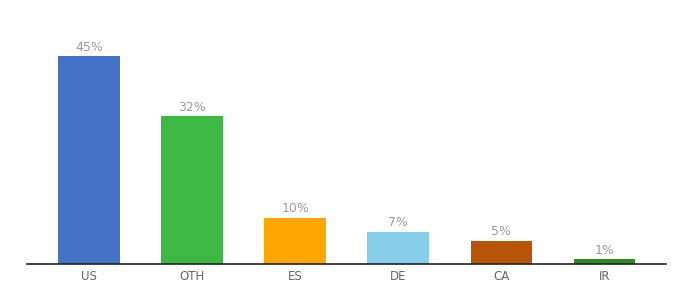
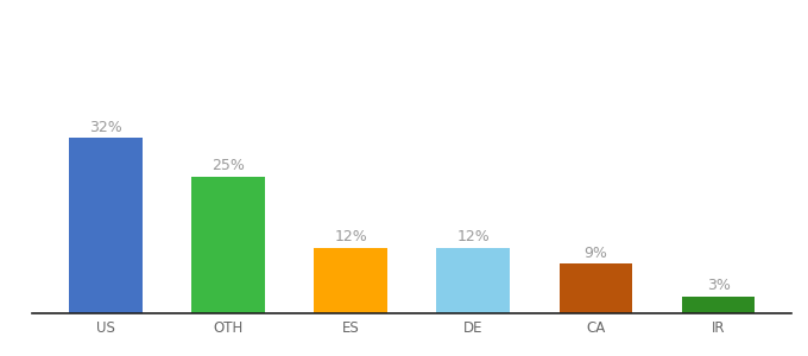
US: 45% -> 32%
OTH: 32% -> 25%
ES: 10% -> 12%
DE: 7% -> 12%
CA: 5% -> 9%
IR: 1% -> 3%
